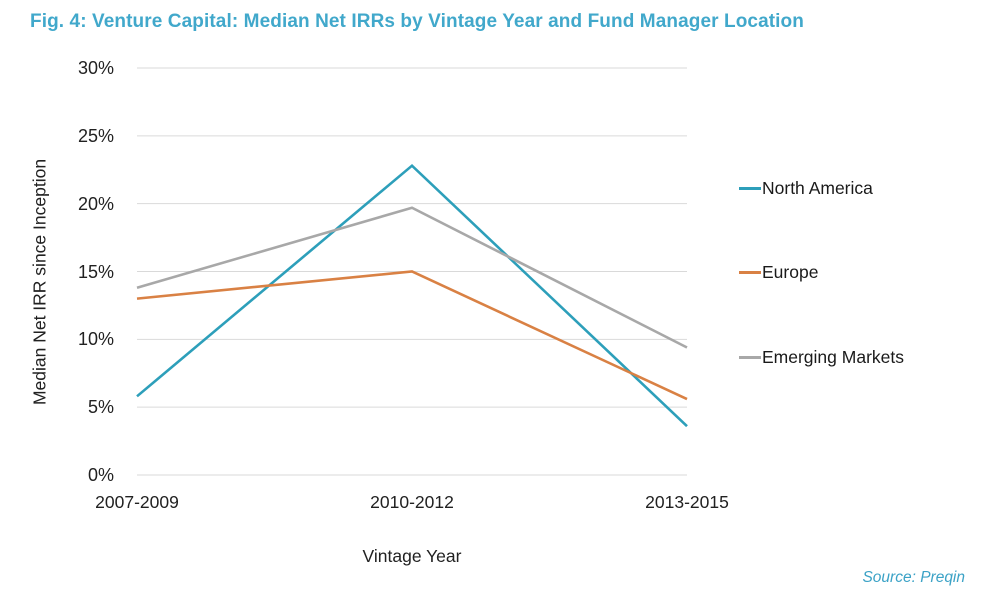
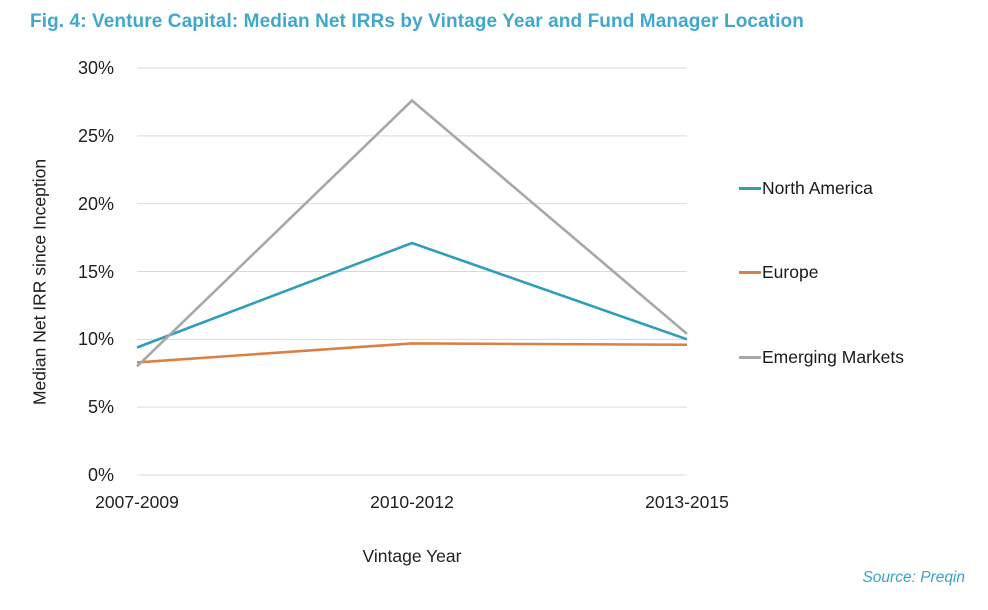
North America/2007-2009: 5.8% -> 9.4%
Europe/2007-2009: 13.0% -> 8.3%
Emerging Markets/2007-2009: 13.8% -> 8.0%
North America/2010-2012: 22.8% -> 17.1%
Europe/2010-2012: 15.0% -> 9.7%
Emerging Markets/2010-2012: 19.7% -> 27.6%
North America/2013-2015: 3.6% -> 10.0%
Europe/2013-2015: 5.6% -> 9.6%
Emerging Markets/2013-2015: 9.4% -> 10.4%
